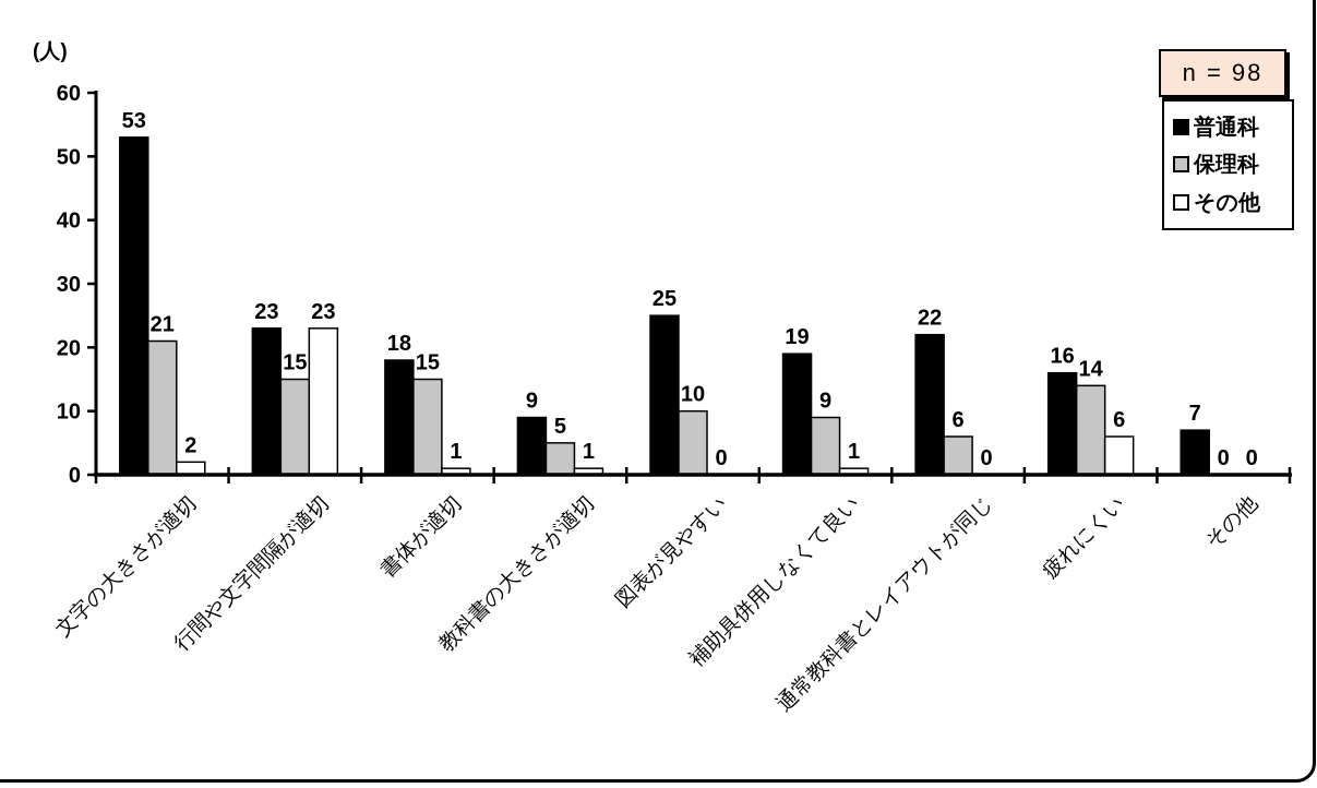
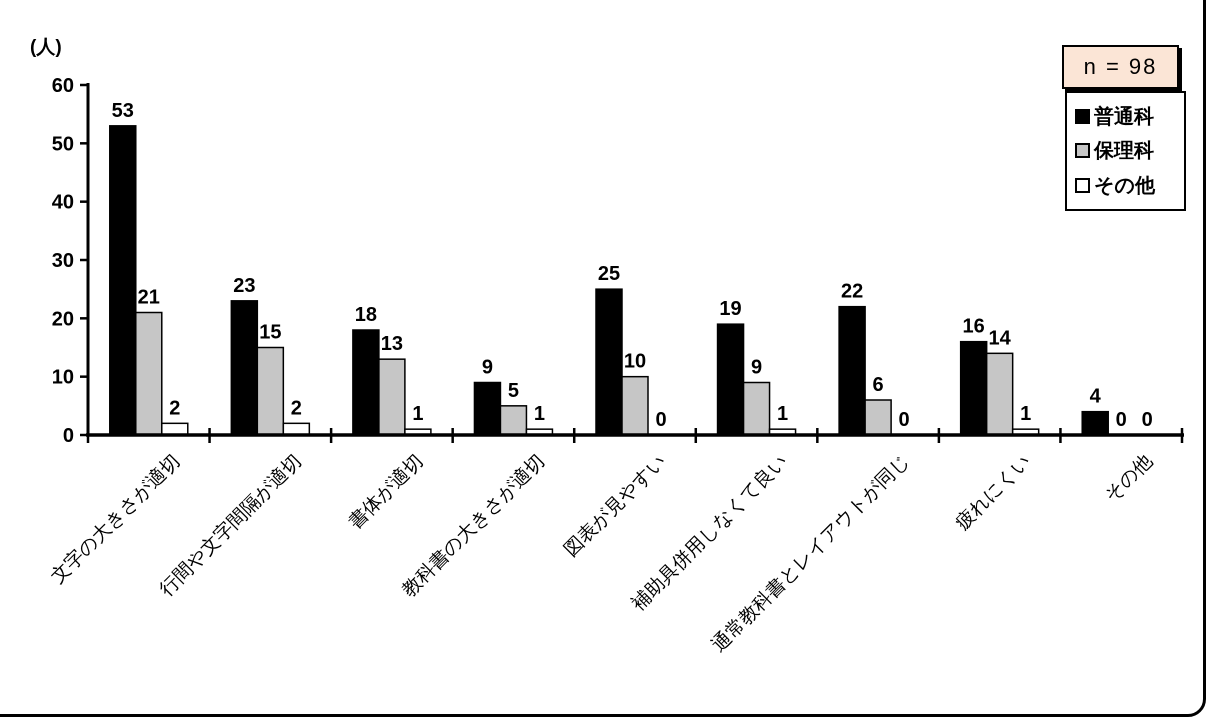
その他/行間や文字間隔が適切: 23 -> 2
保理科/書体が適切: 15 -> 13
その他/疲れにくい: 6 -> 1
普通科/その他: 7 -> 4
